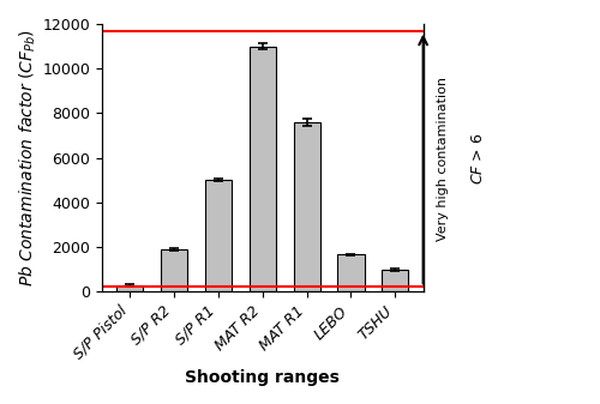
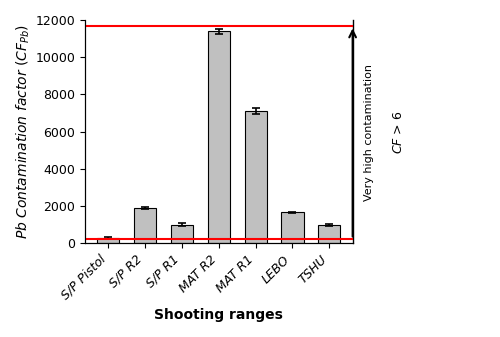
S/P R1: 5000 -> 1000
MAT R2: 11000 -> 11400
MAT R1: 7600 -> 7100
